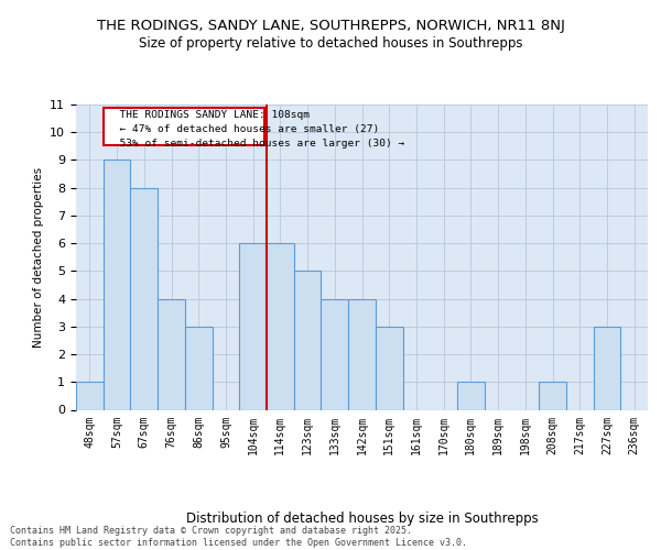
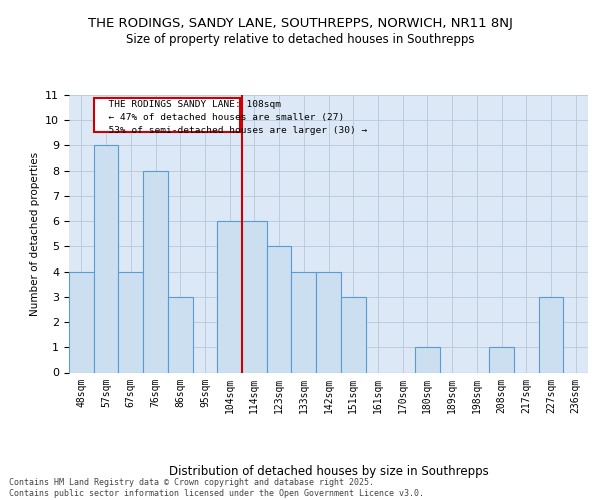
48sqm: 1 -> 4
67sqm: 8 -> 4
76sqm: 4 -> 8
